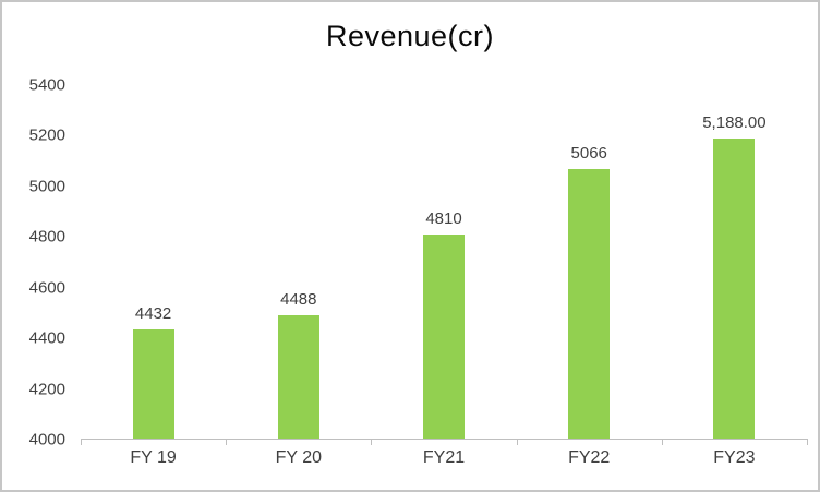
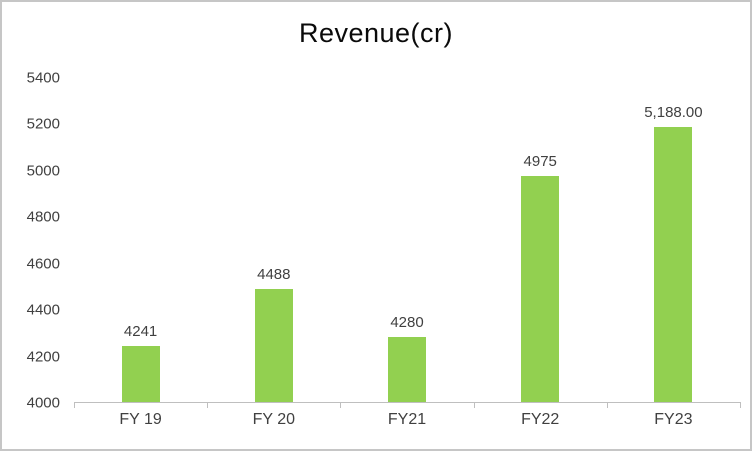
FY 19: 4432 -> 4241
FY21: 4810 -> 4280
FY22: 5066 -> 4975
